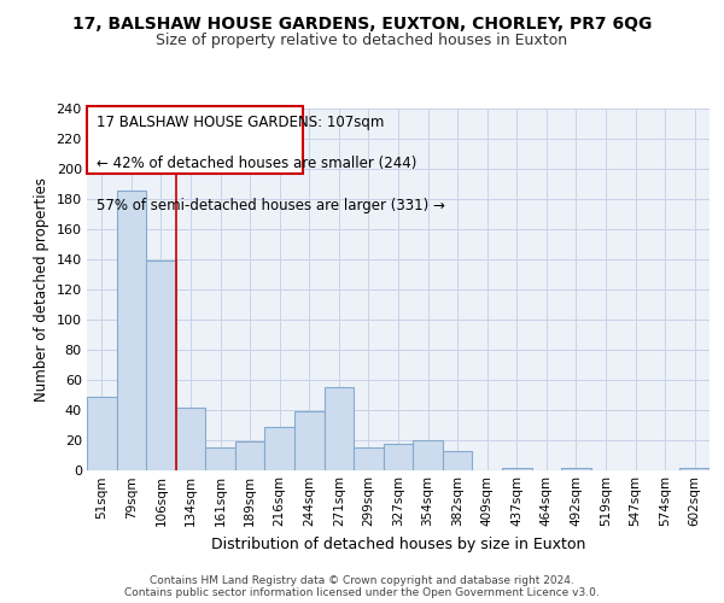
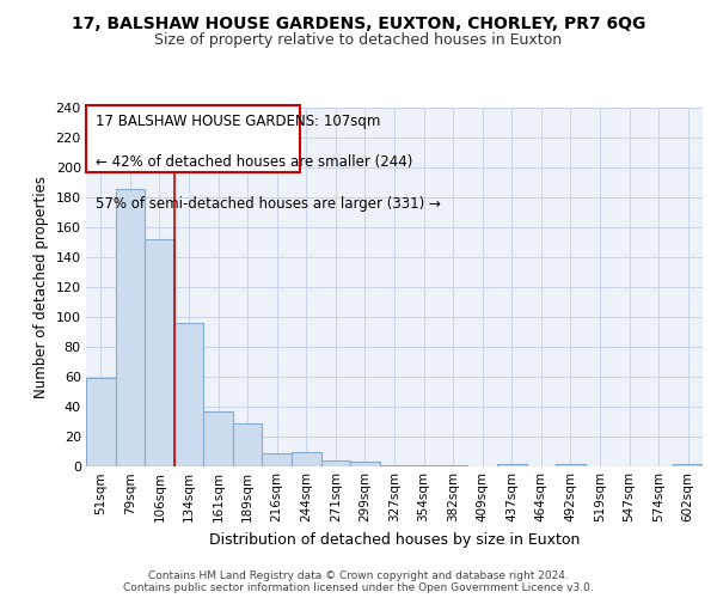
51sqm: 49 -> 59
106sqm: 139 -> 152
134sqm: 42 -> 96
161sqm: 15 -> 37
189sqm: 19 -> 29
216sqm: 29 -> 9
244sqm: 39 -> 10
271sqm: 55 -> 4
299sqm: 15 -> 3
327sqm: 18 -> 1
354sqm: 20 -> 1
382sqm: 13 -> 1
